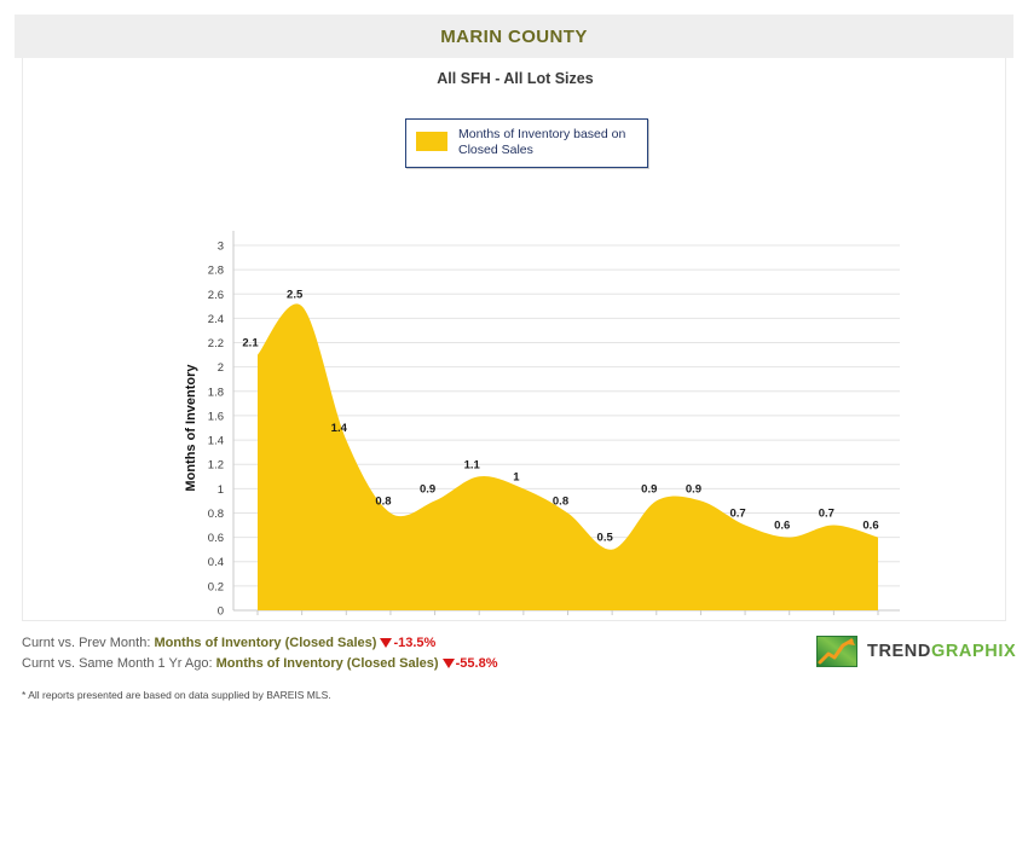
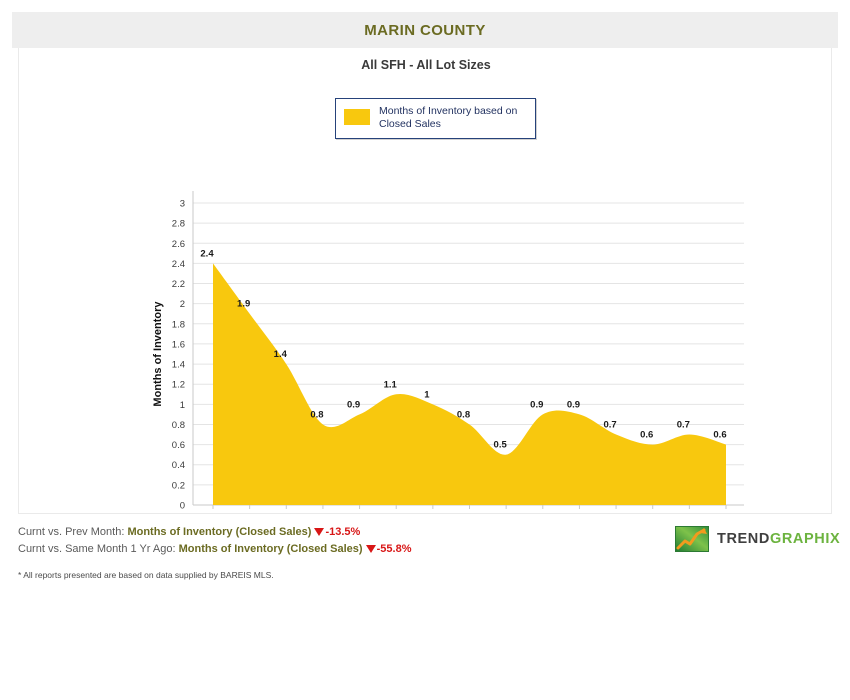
4/20: 2.1 -> 2.4
5/20: 2.5 -> 1.9
